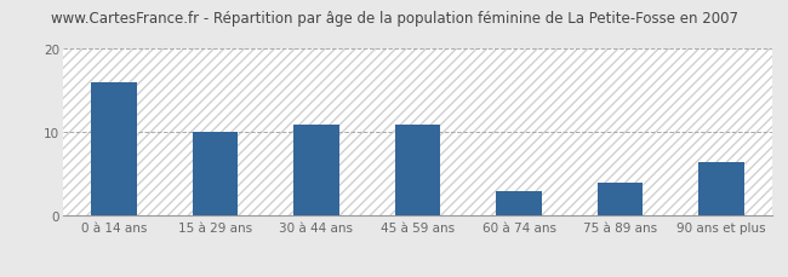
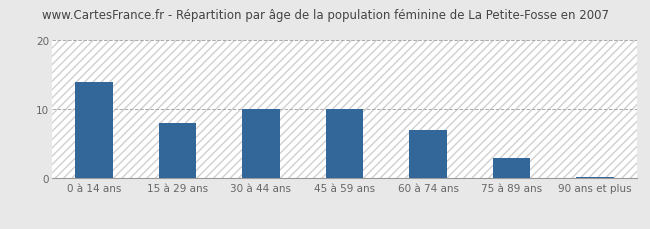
0 à 14 ans: 16.0 -> 14.0
15 à 29 ans: 10.0 -> 8.0
30 à 44 ans: 11.0 -> 10.0
45 à 59 ans: 11.0 -> 10.0
60 à 74 ans: 3.0 -> 7.0
75 à 89 ans: 4.0 -> 3.0
90 ans et plus: 6.4 -> 0.2
